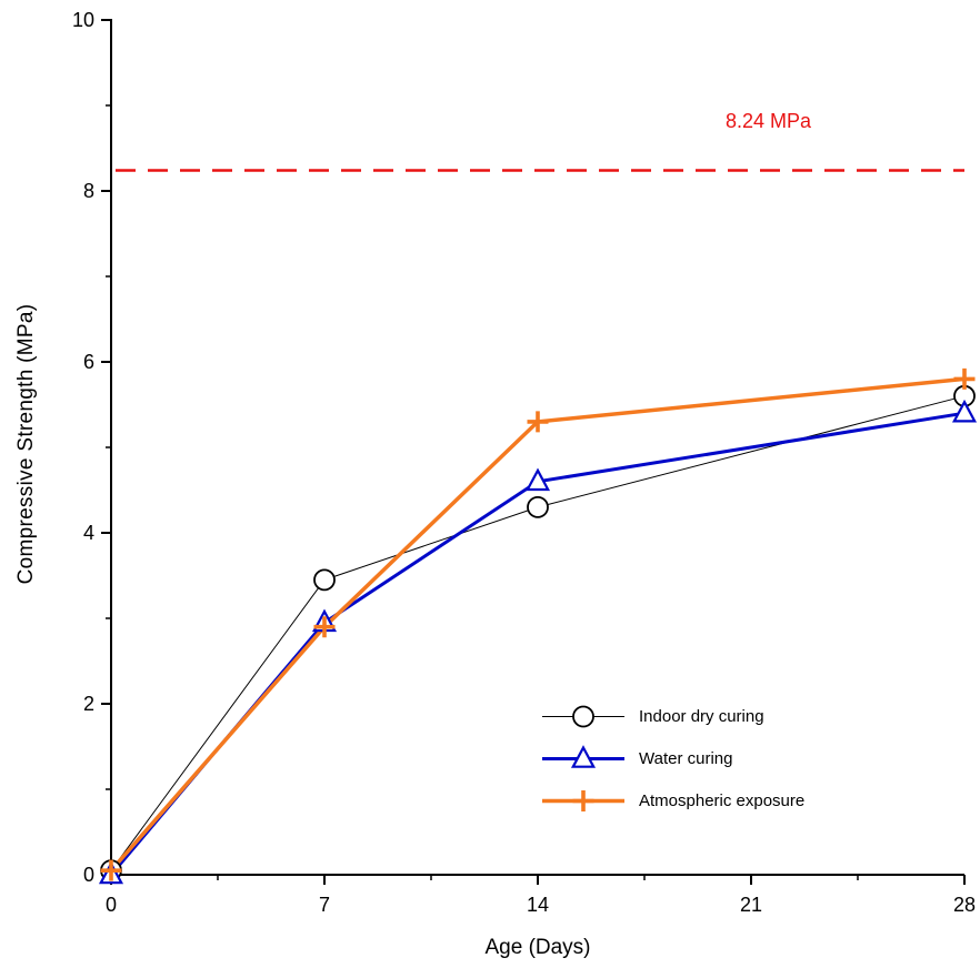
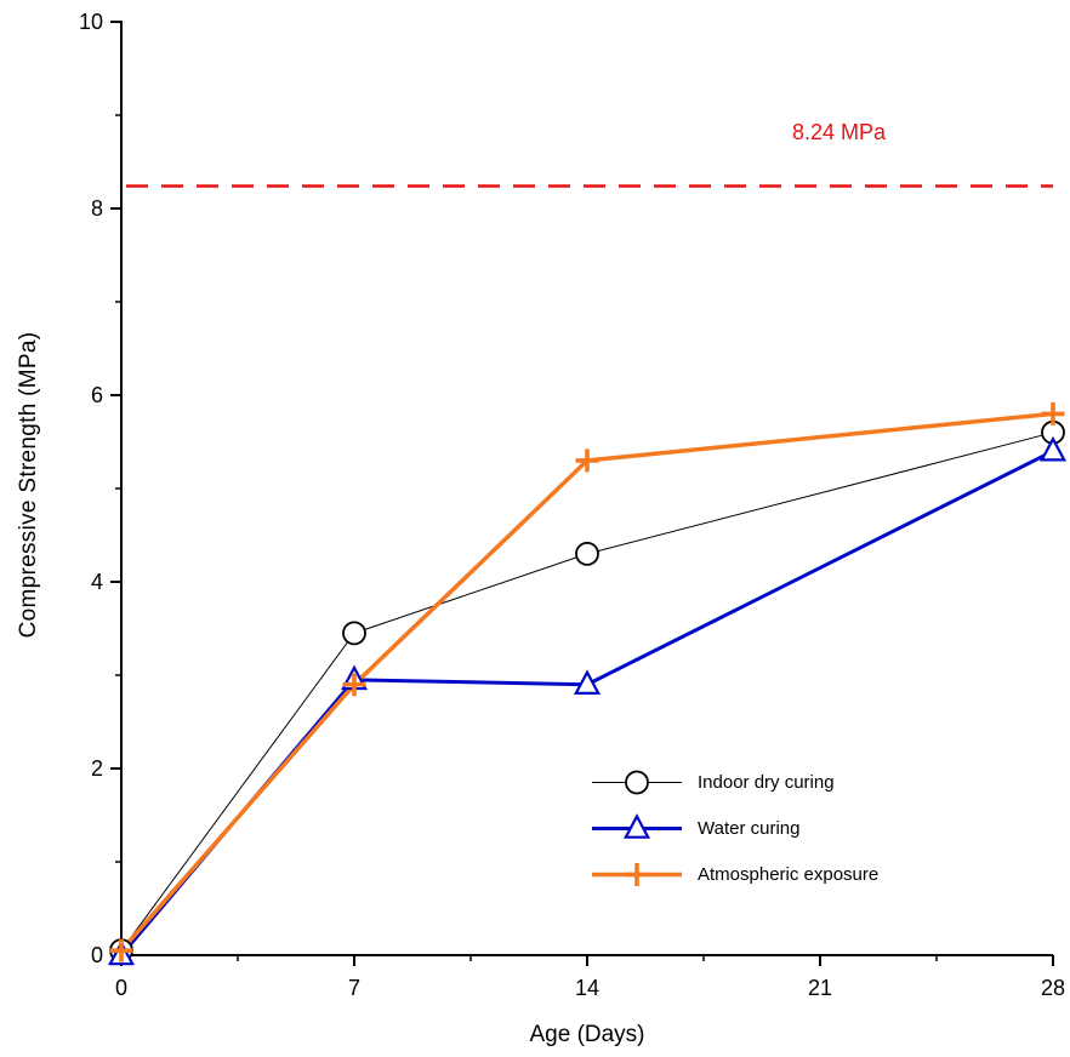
Water curing/14: 4.6 -> 2.9
